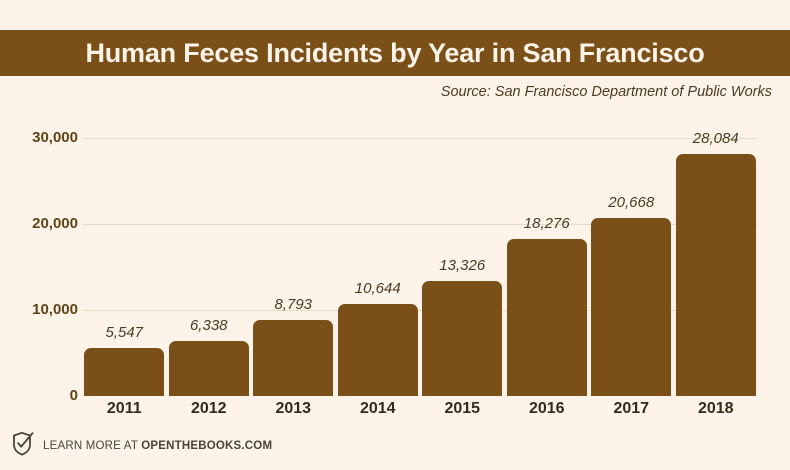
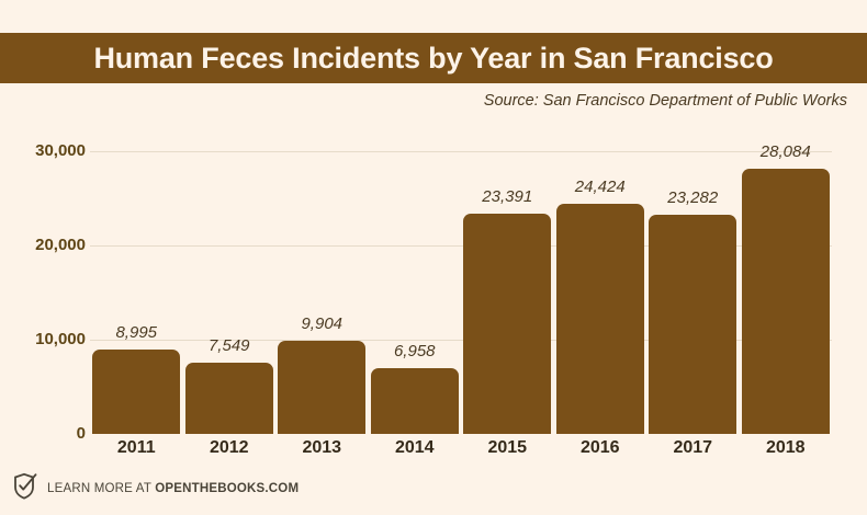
2011: 5,547 -> 8,995
2012: 6,338 -> 7,549
2013: 8,793 -> 9,904
2014: 10,644 -> 6,958
2015: 13,326 -> 23,391
2016: 18,276 -> 24,424
2017: 20,668 -> 23,282
